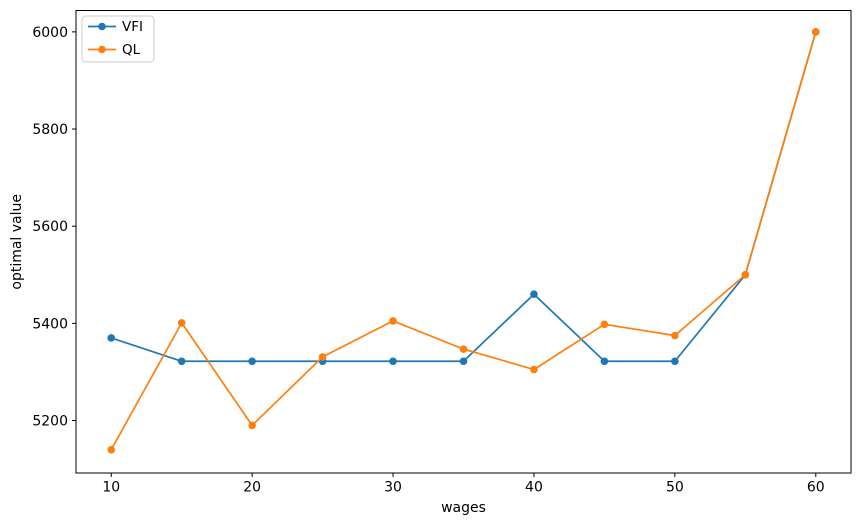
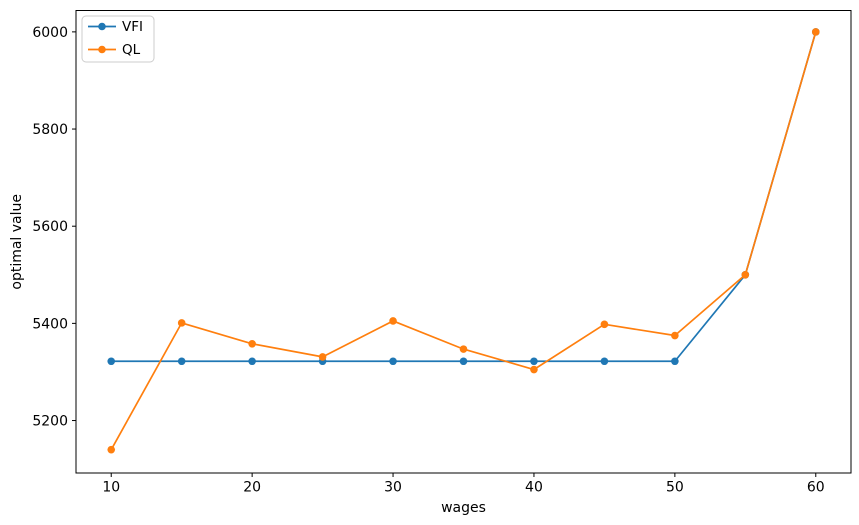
VFI/10: 5370 -> 5320
QL/20: 5190 -> 5360
VFI/40: 5460 -> 5320
